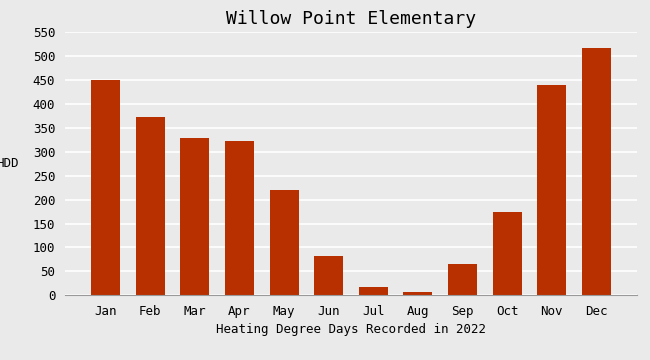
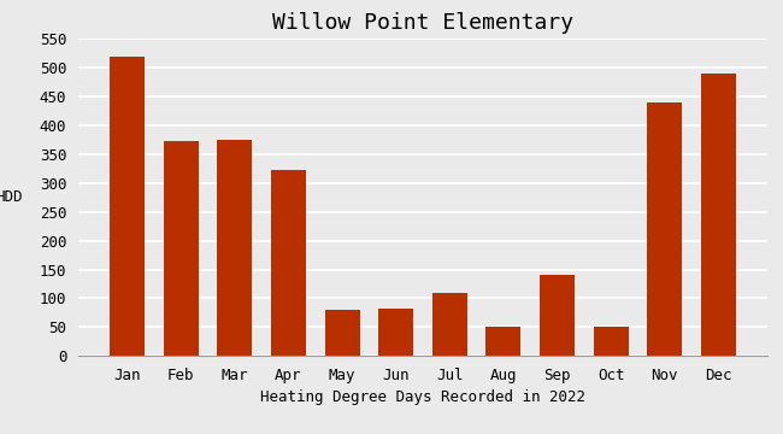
Jan: 450 -> 520
Mar: 328 -> 375
May: 220 -> 80
Jul: 17 -> 110
Aug: 6 -> 50
Sep: 66 -> 140
Oct: 175 -> 50
Dec: 517 -> 490
